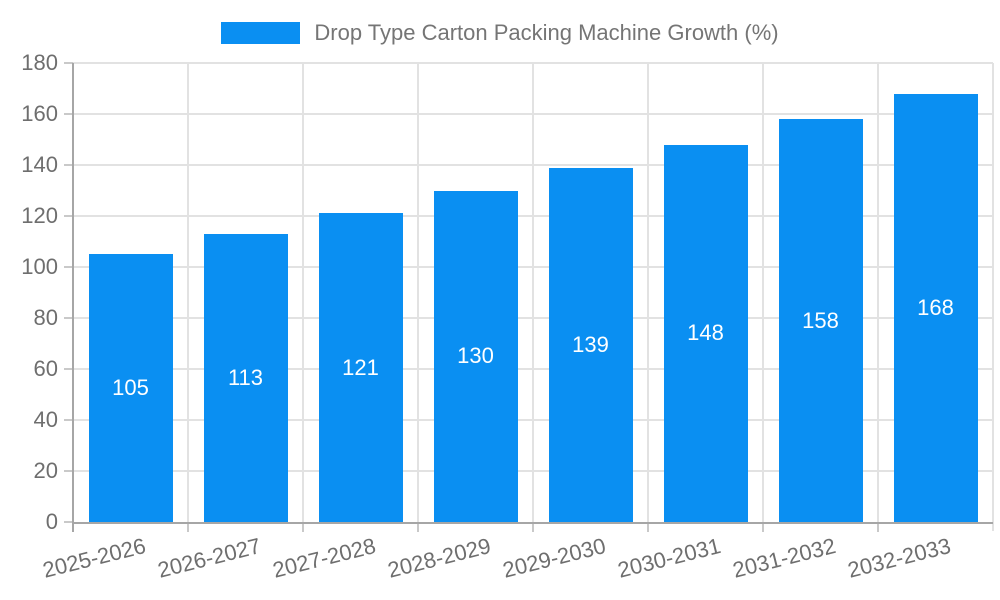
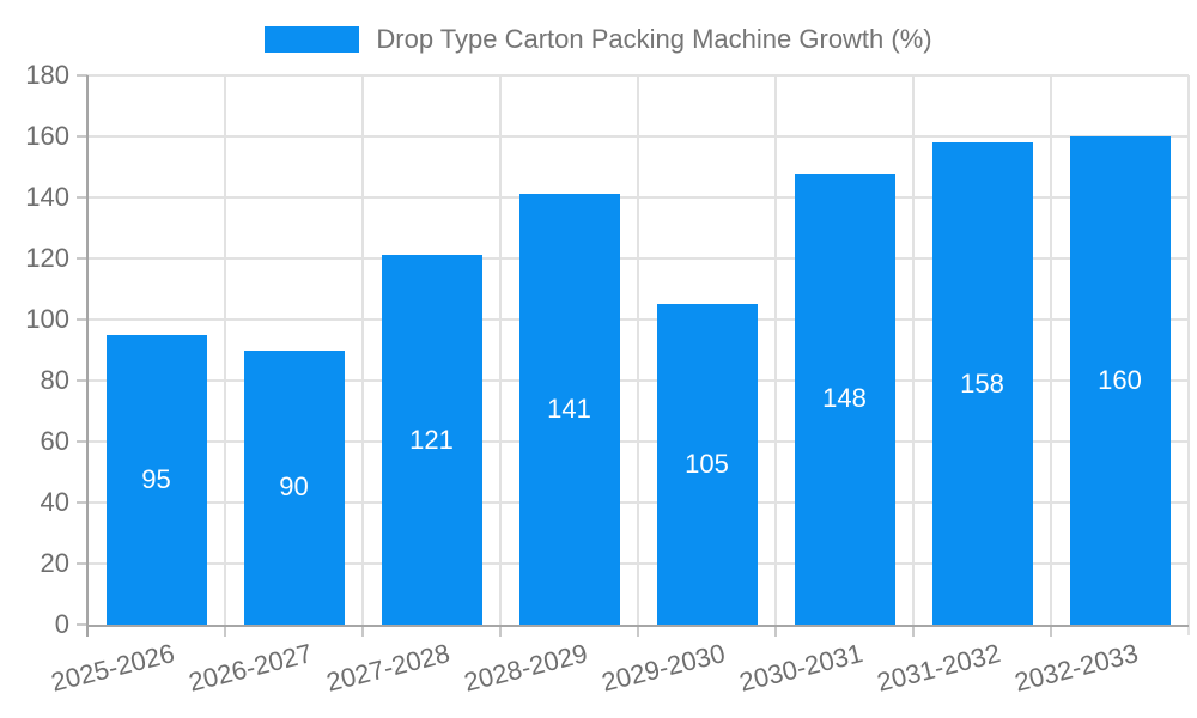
2025-2026: 105 -> 95
2026-2027: 113 -> 90
2028-2029: 130 -> 141
2029-2030: 139 -> 105
2032-2033: 168 -> 160
